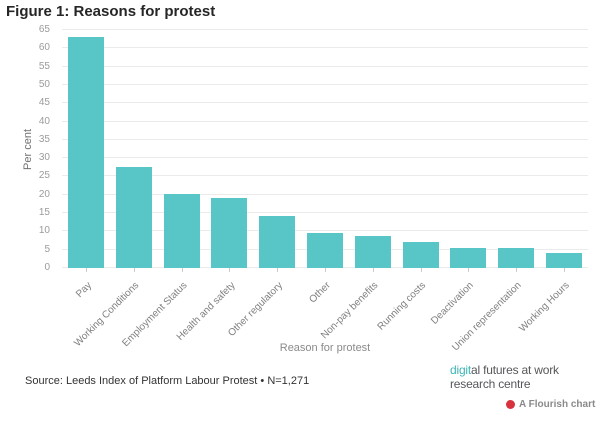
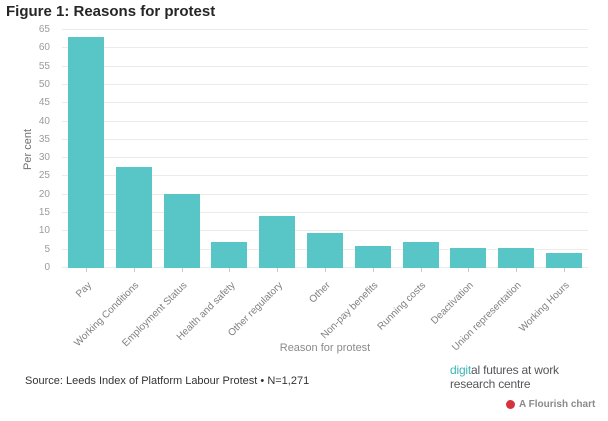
Health and safety: 19 -> 7
Non-pay benefits: 9 -> 6
